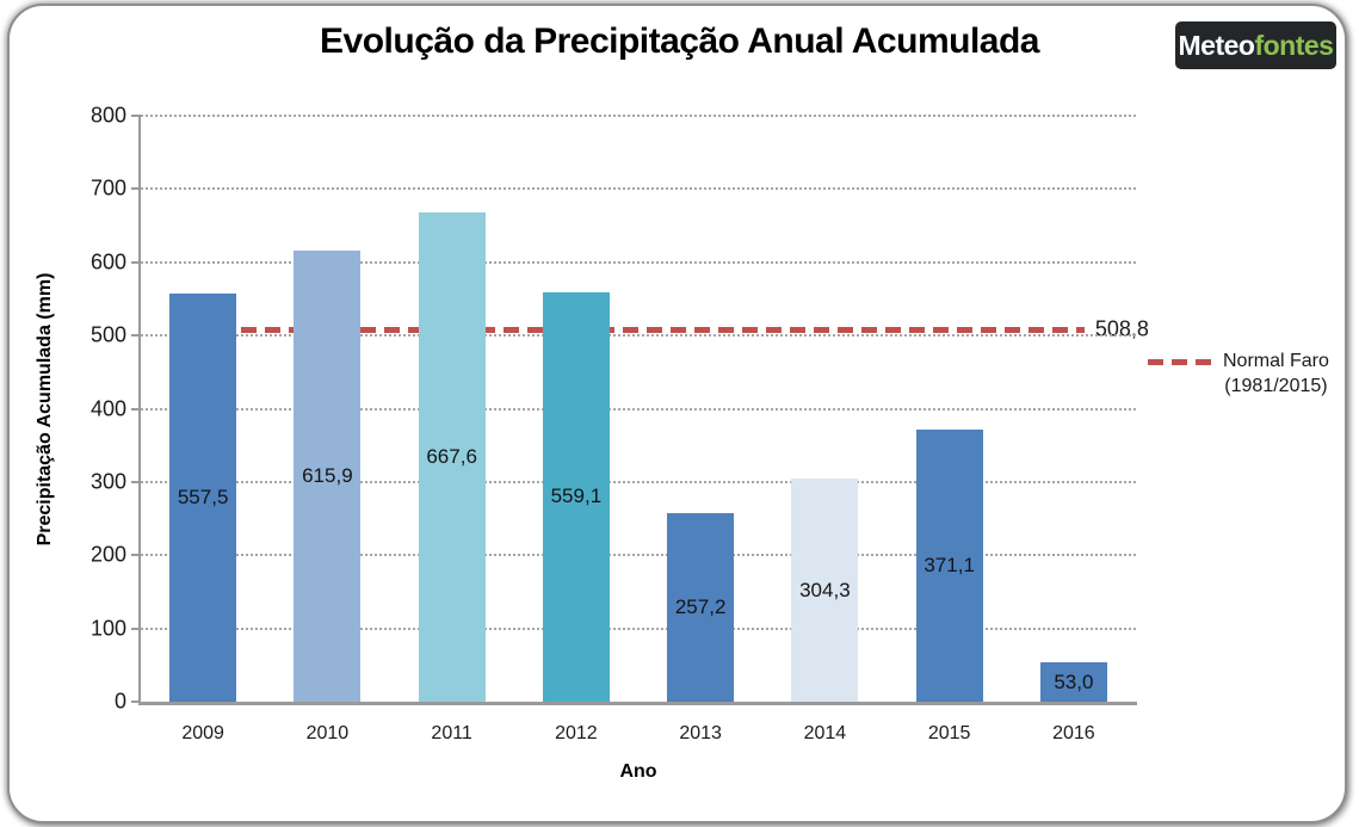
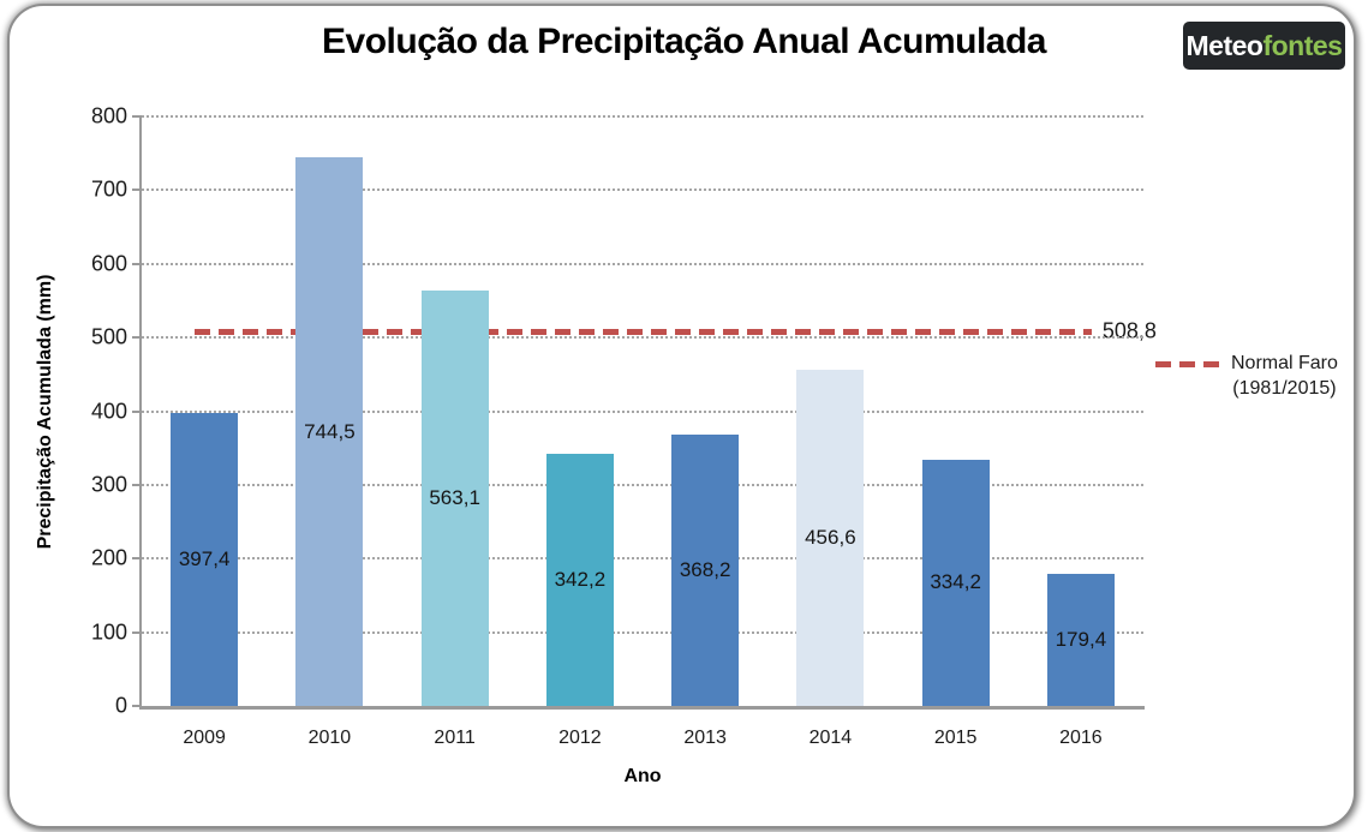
2009: 557,5 -> 397,4
2010: 615,9 -> 744,5
2011: 667,6 -> 563,1
2012: 559,1 -> 342,2
2013: 257,2 -> 368,2
2014: 304,3 -> 456,6
2015: 371,1 -> 334,2
2016: 53,0 -> 179,4
